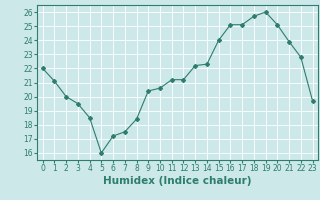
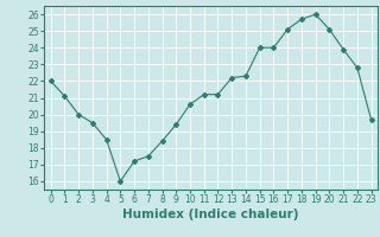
9: 20.4 -> 19.4
16: 25.1 -> 24.0
